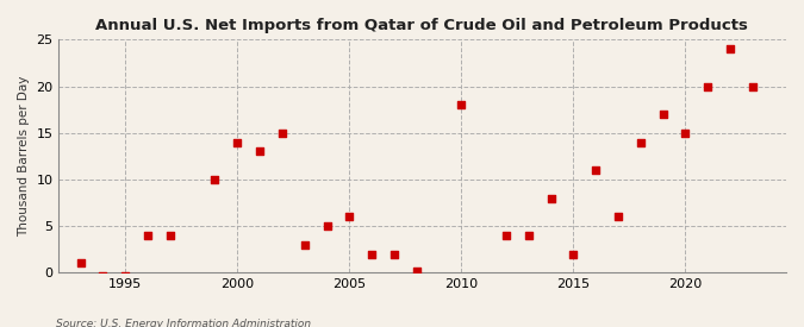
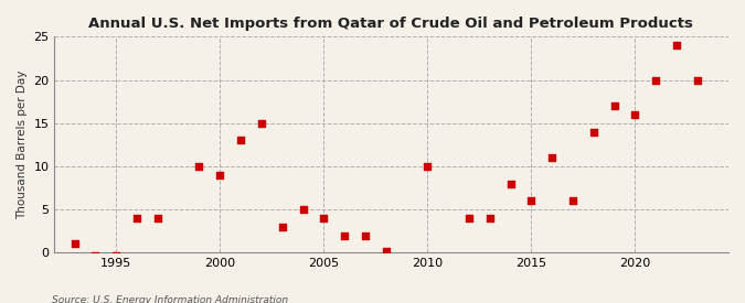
2000: 14.0 -> 9.0
2005: 6.0 -> 4.0
2010: 18.0 -> 10.0
2015: 2.0 -> 6.0
2020: 15.0 -> 16.0
